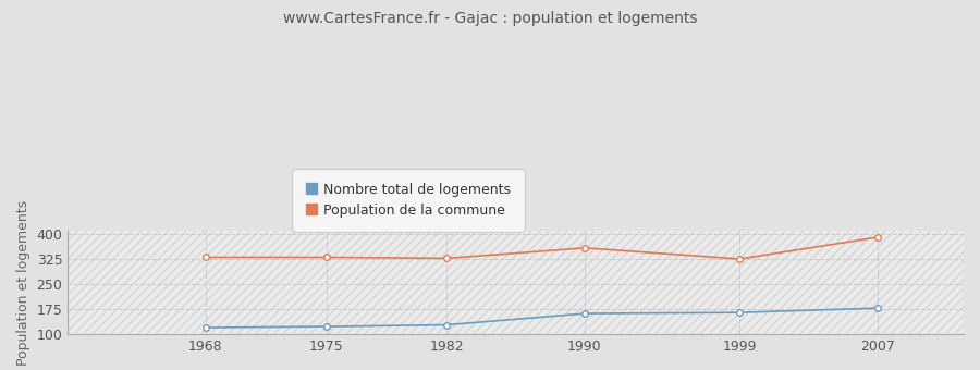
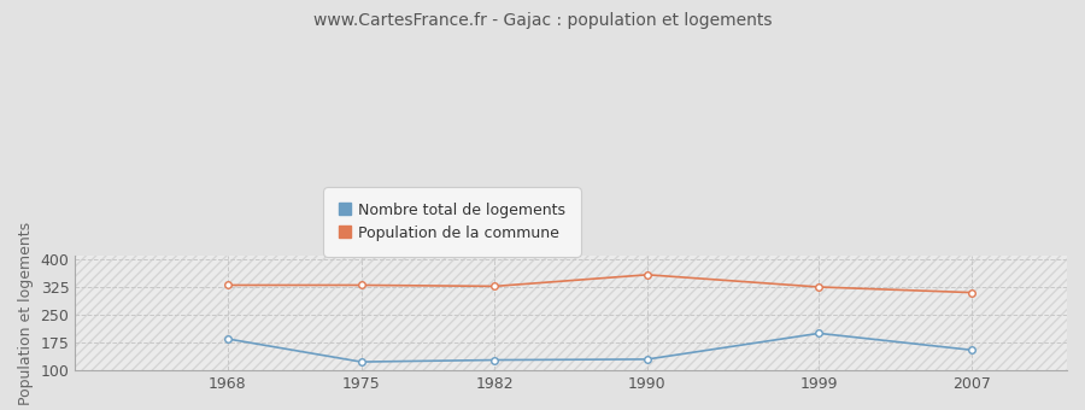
Nombre total de logements/1968: 120 -> 185
Nombre total de logements/1990: 162 -> 130
Nombre total de logements/1999: 165 -> 200
Nombre total de logements/2007: 178 -> 155
Population de la commune/2007: 390 -> 310
